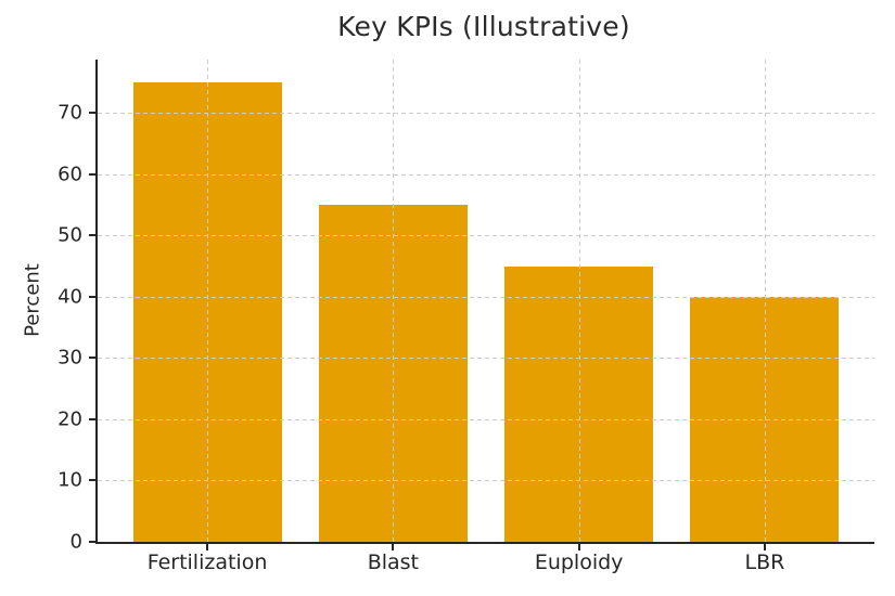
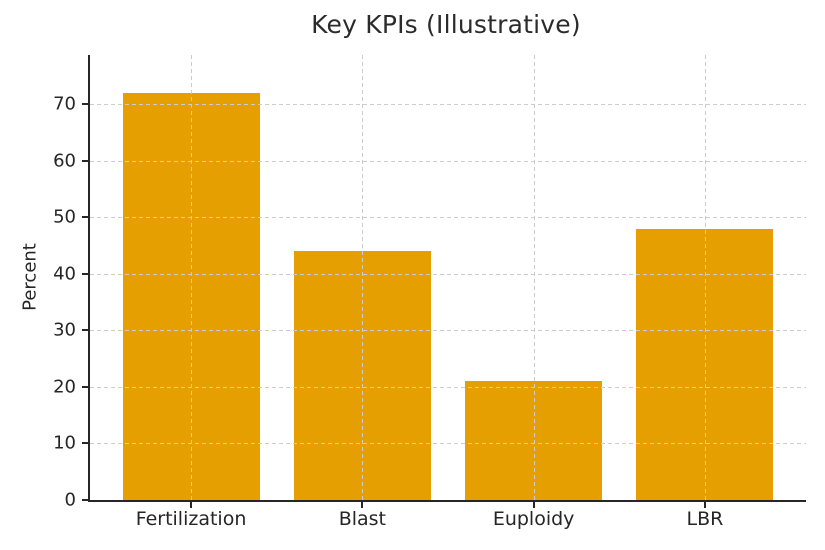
Fertilization: 75 -> 72
Blast: 55 -> 44
Euploidy: 45 -> 21
LBR: 40 -> 48
